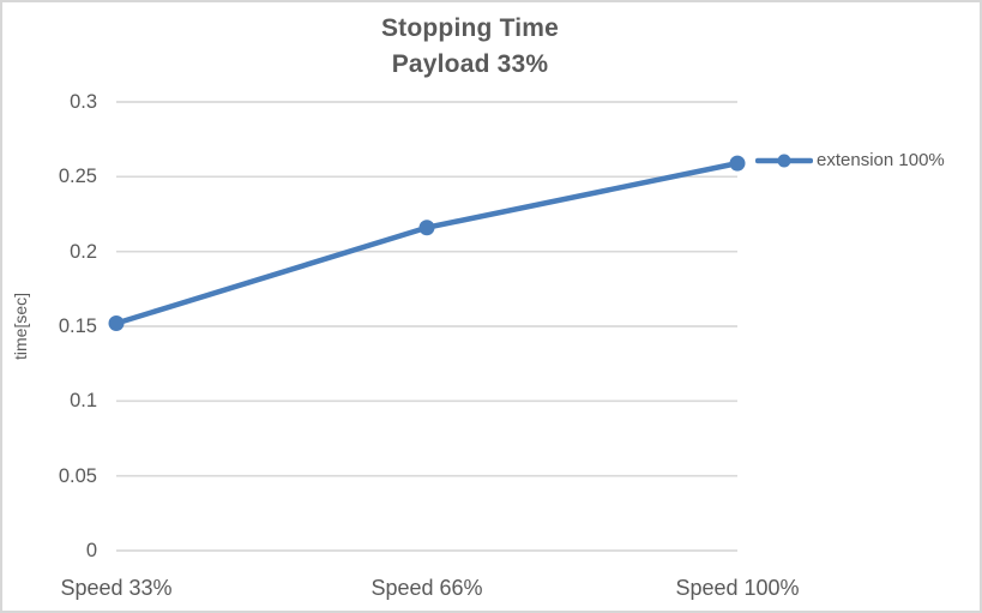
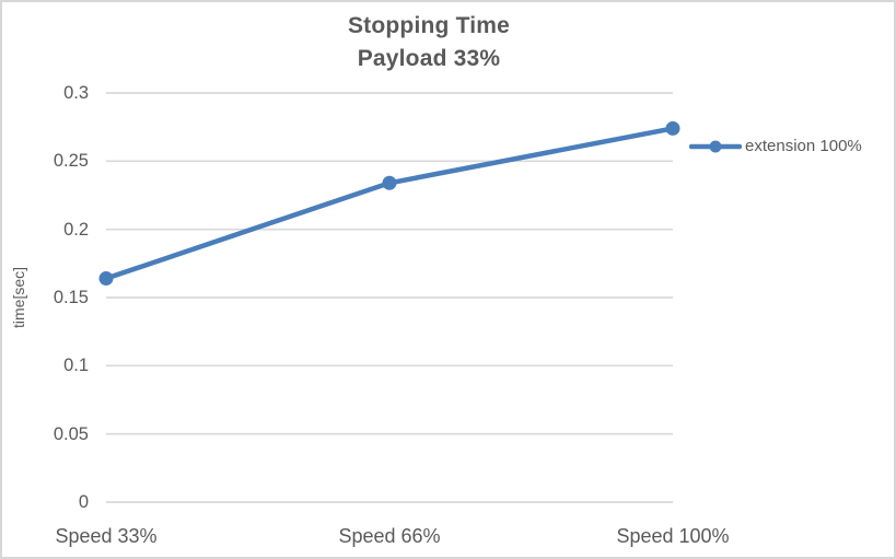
Speed 33%: 0.152 -> 0.164
Speed 66%: 0.216 -> 0.234
Speed 100%: 0.259 -> 0.274
